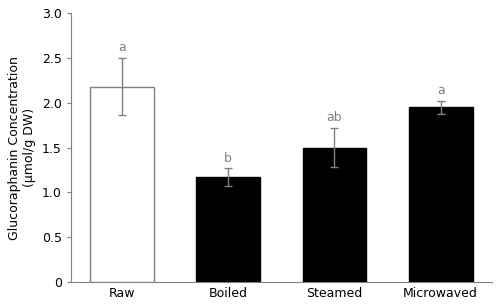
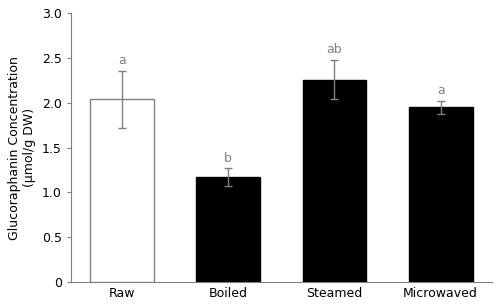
Raw: 2.18 -> 2.04
Steamed: 1.50 -> 2.26
